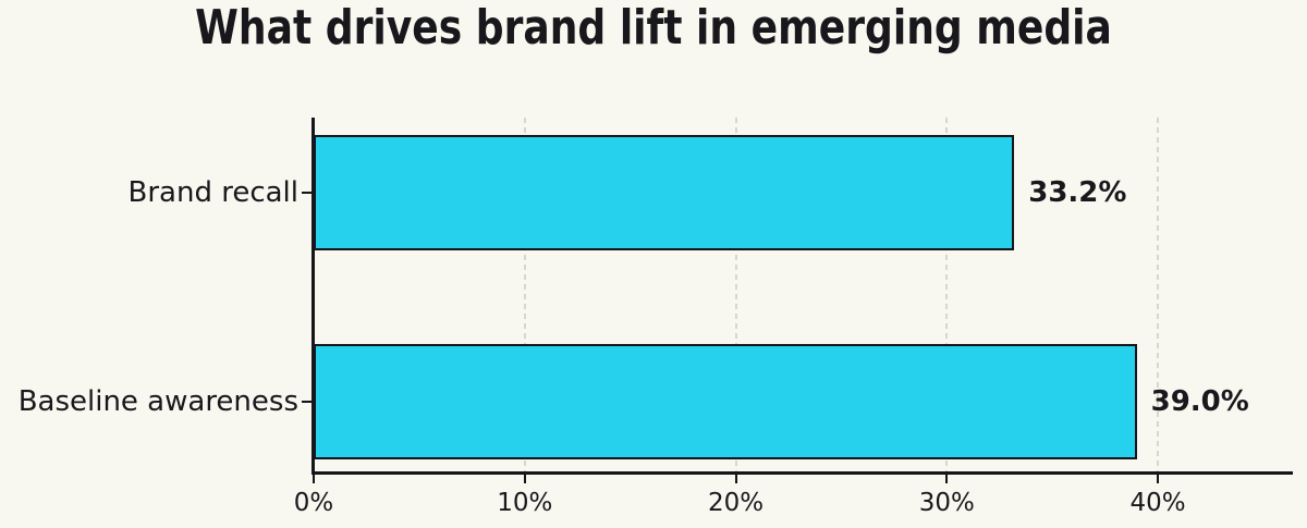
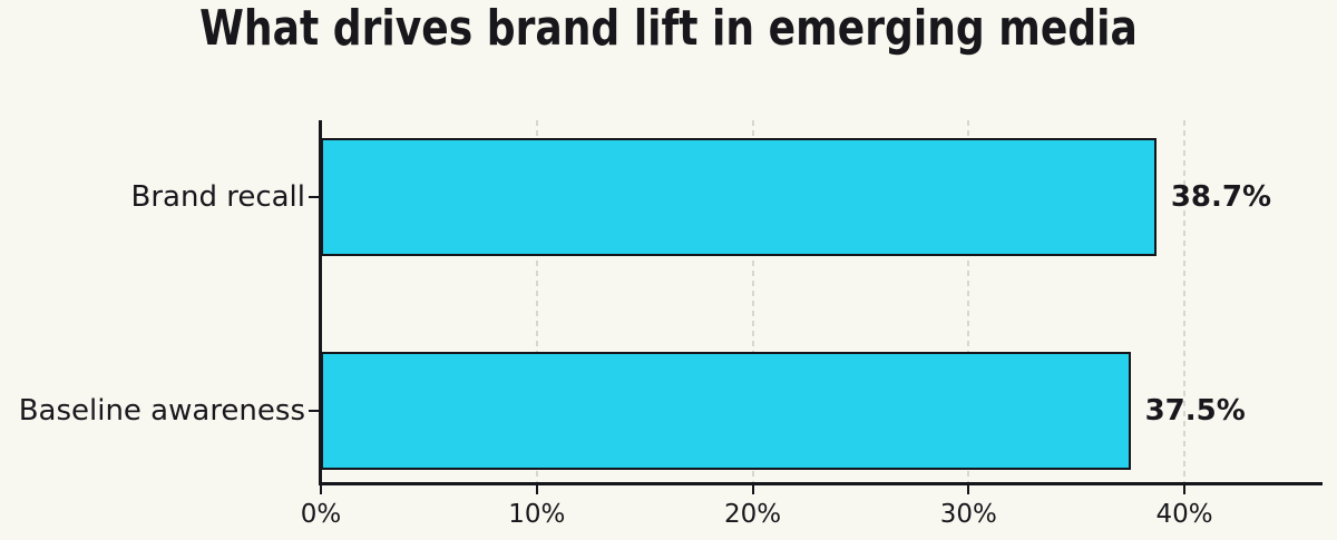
Brand recall: 33.2% -> 38.7%
Baseline awareness: 39.0% -> 37.5%
